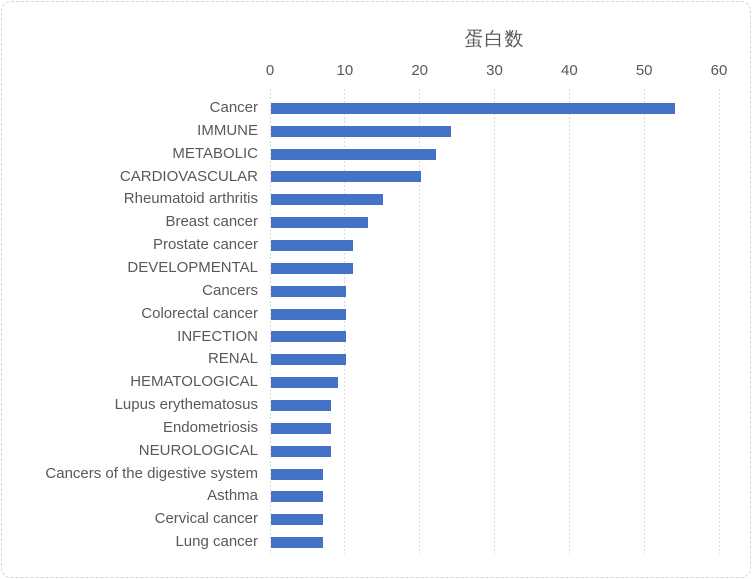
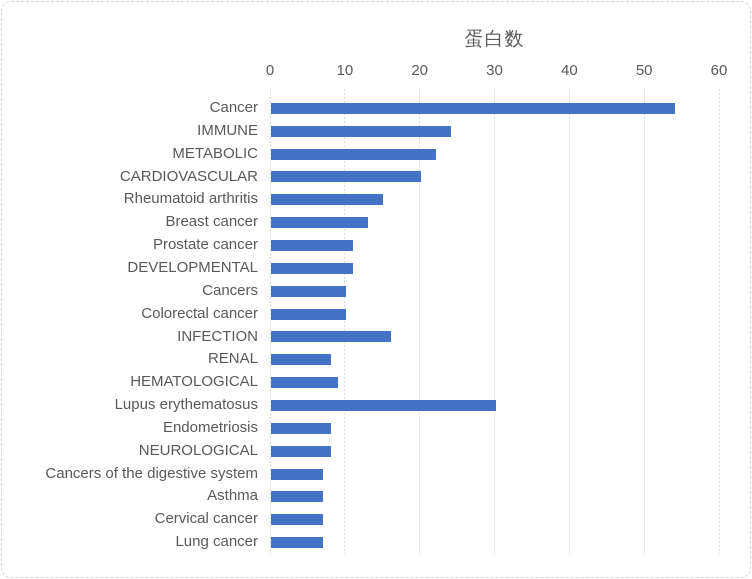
INFECTION: 10 -> 16
RENAL: 10 -> 8
Lupus erythematosus: 8 -> 30
